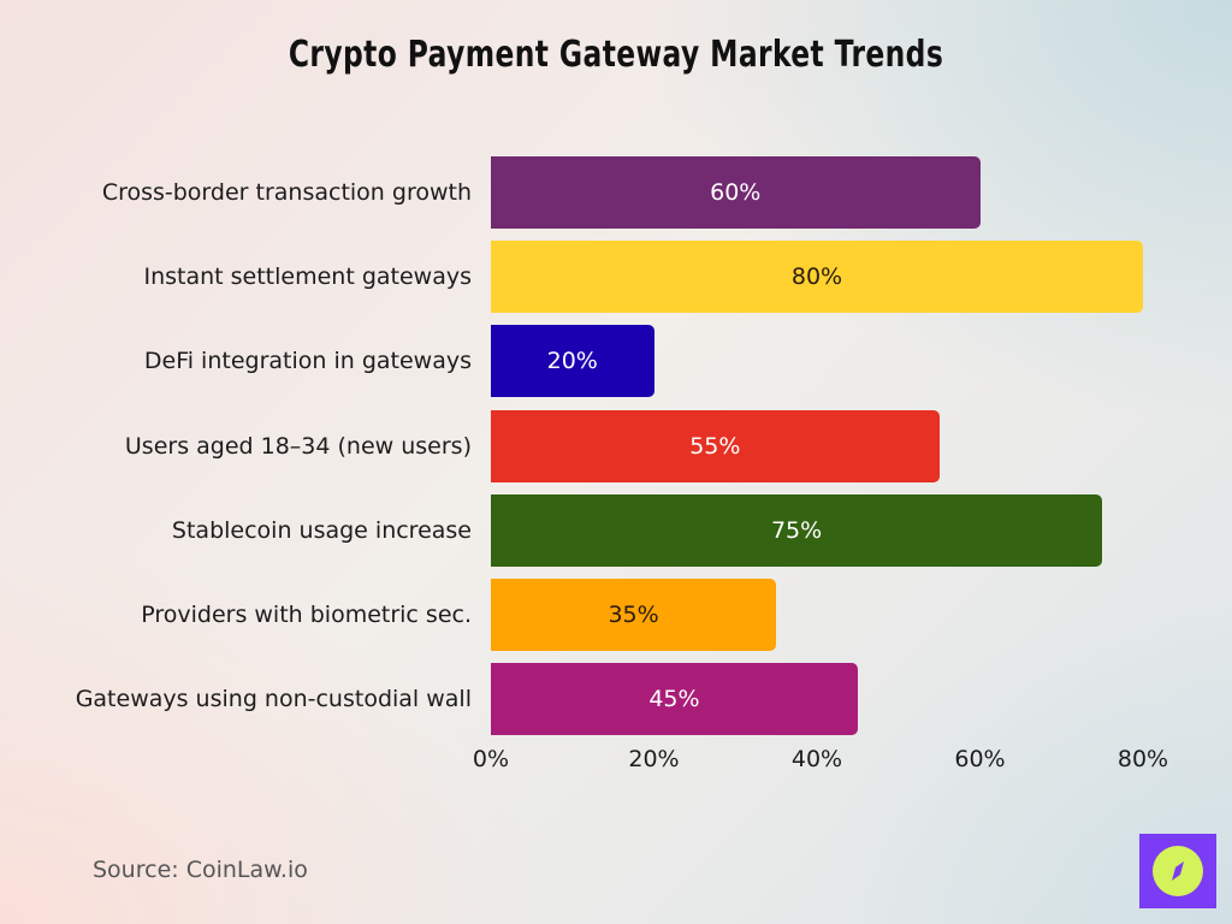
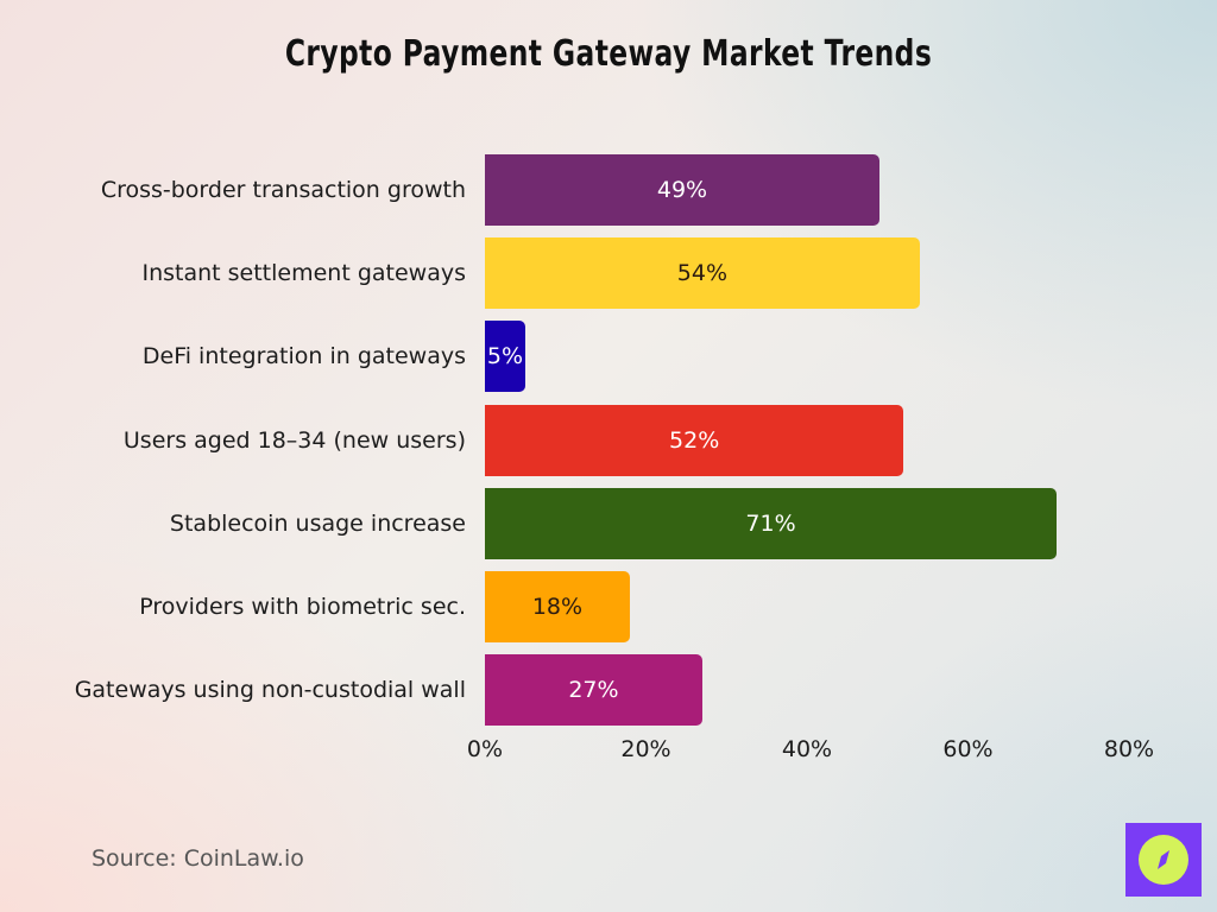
Cross-border transaction growth: 60% -> 49%
Instant settlement gateways: 80% -> 54%
DeFi integration in gateways: 20% -> 5%
Users aged 18–34 (new users): 55% -> 52%
Stablecoin usage increase: 75% -> 71%
Providers with biometric sec.: 35% -> 18%
Gateways using non-custodial wall: 45% -> 27%
